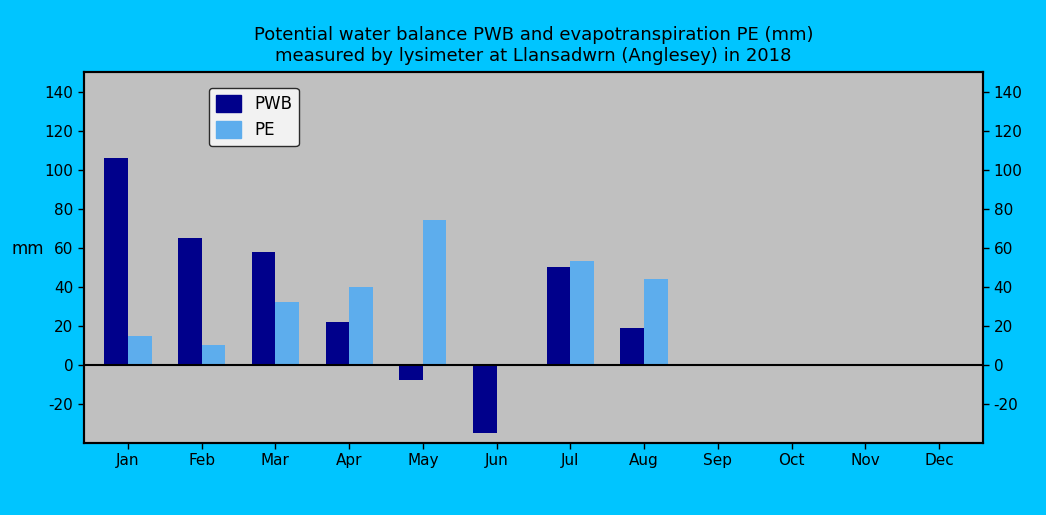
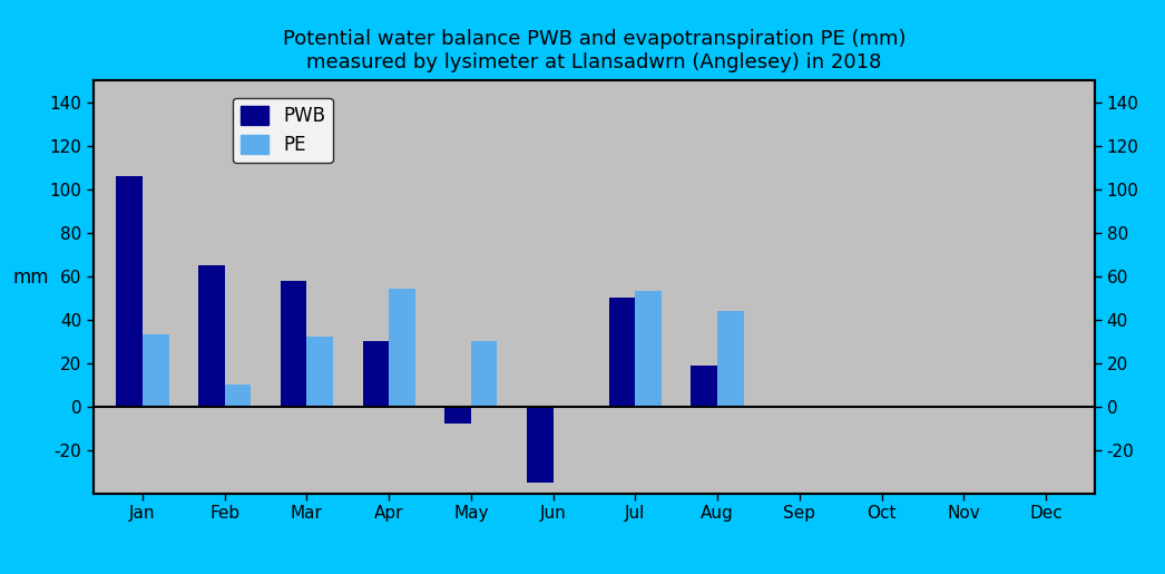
PE/Jan: 15 -> 33
PWB/Apr: 22 -> 30
PE/Apr: 40 -> 54
PE/May: 74 -> 30
